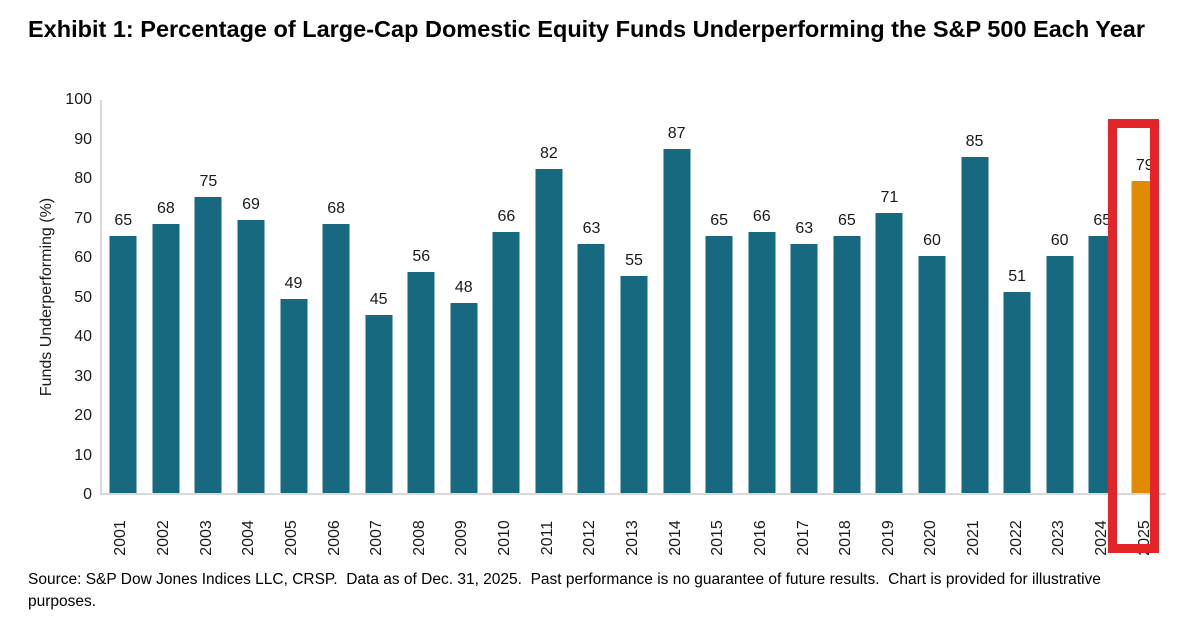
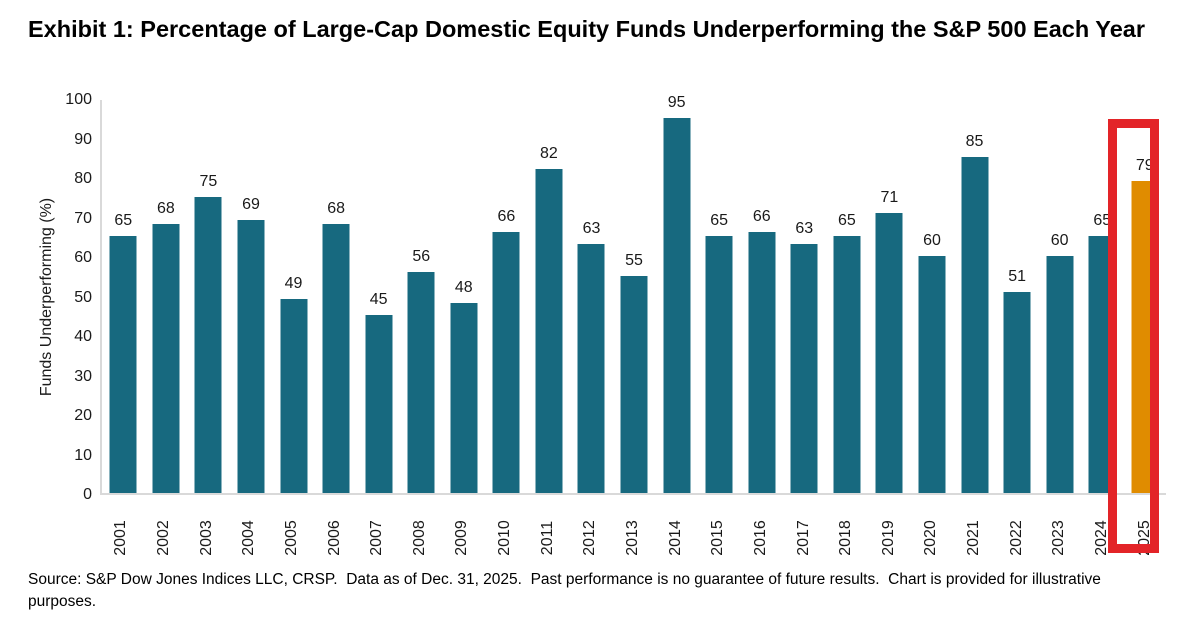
2014: 87 -> 95
